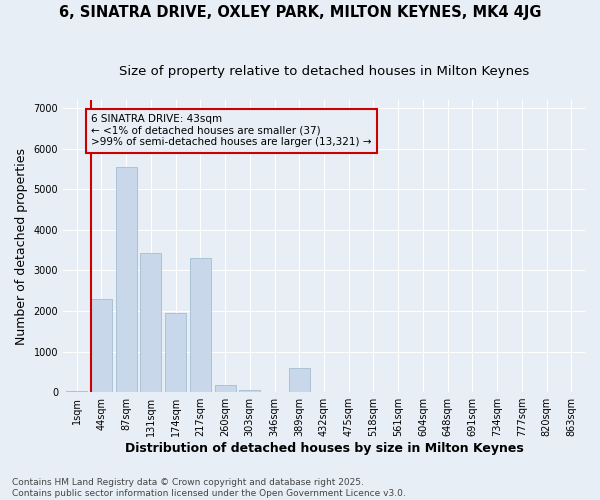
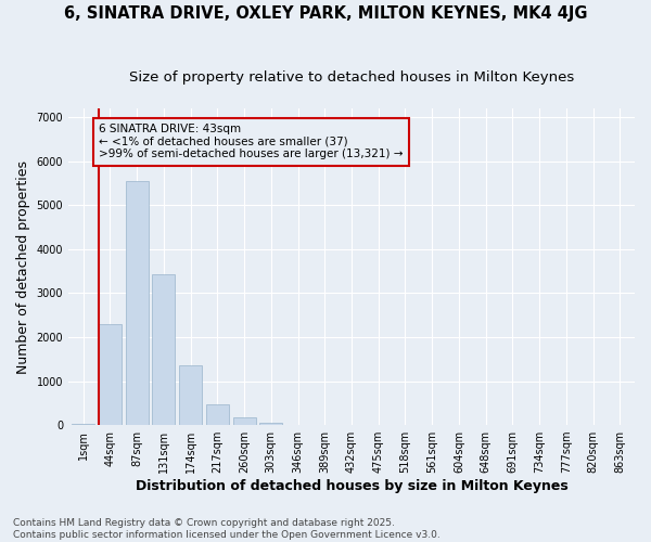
174sqm: 1950 -> 1360
217sqm: 3300 -> 460
389sqm: 600 -> 0
